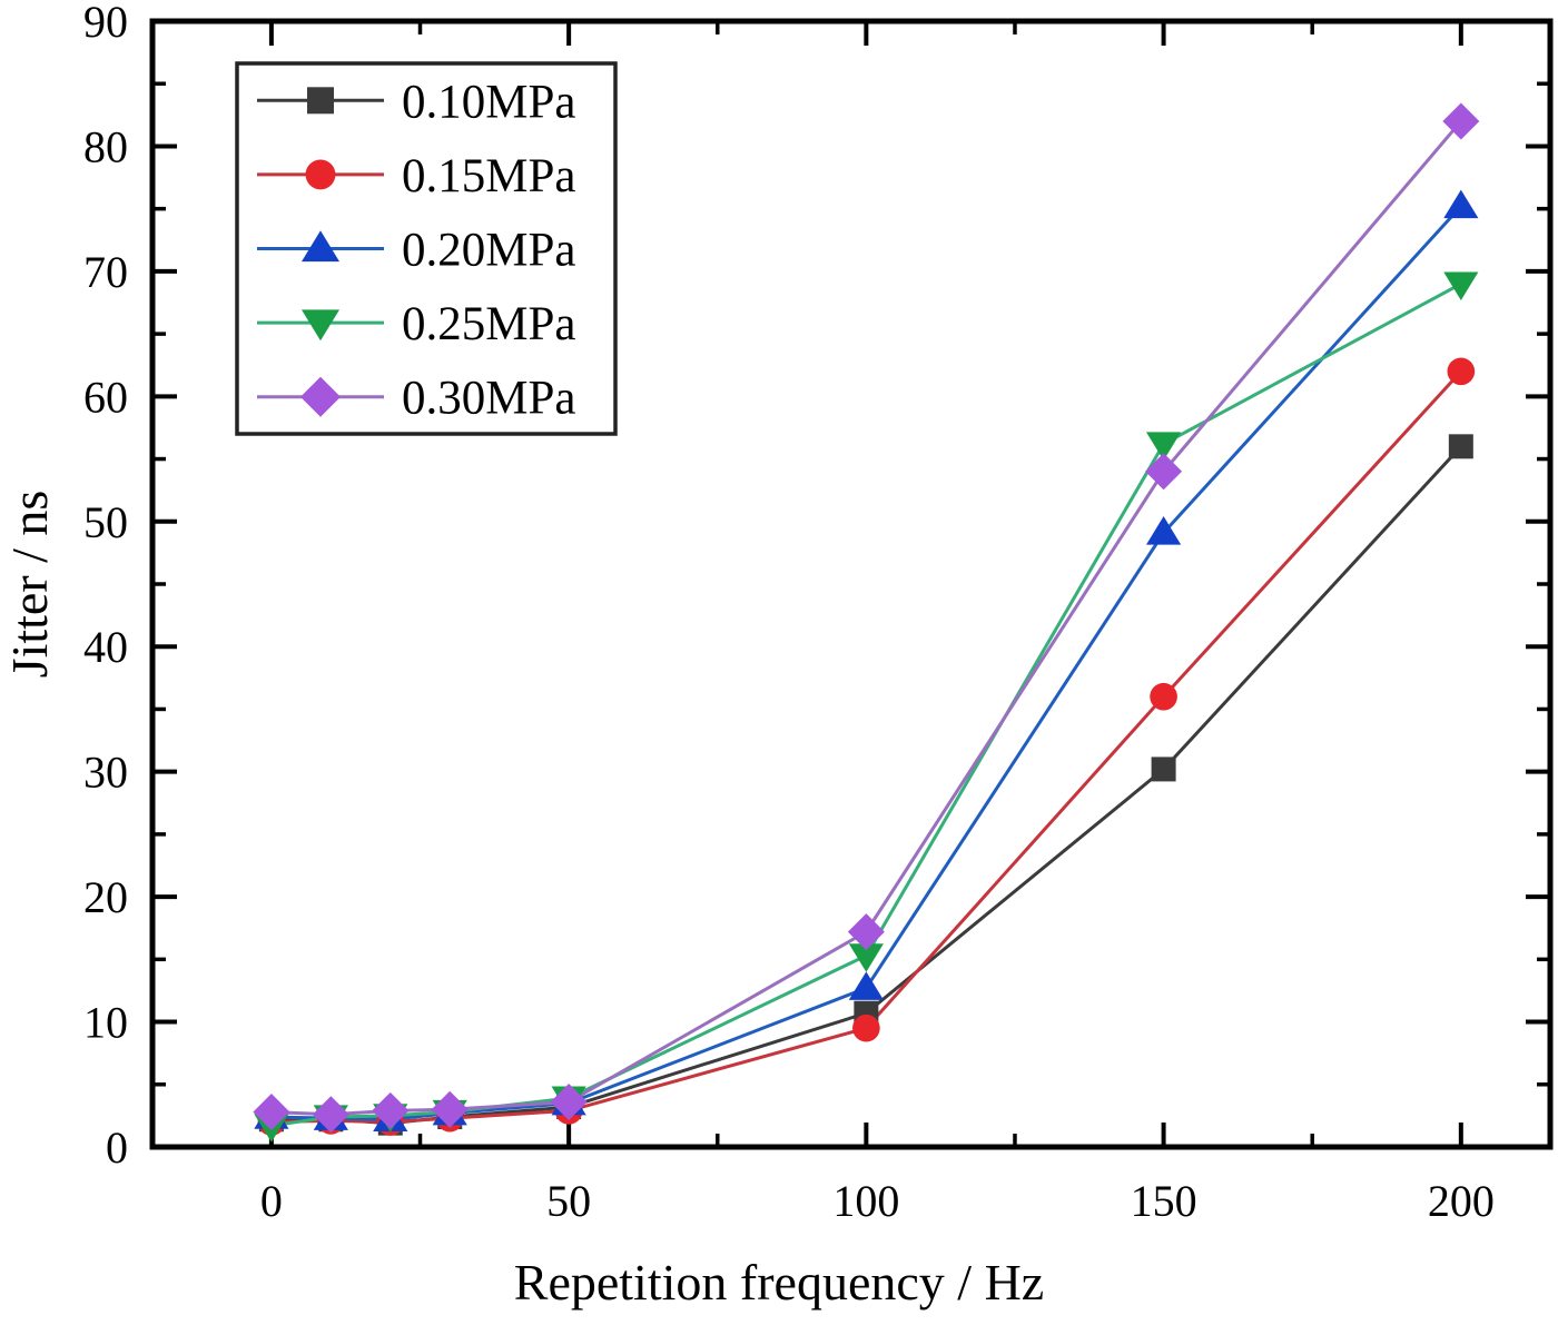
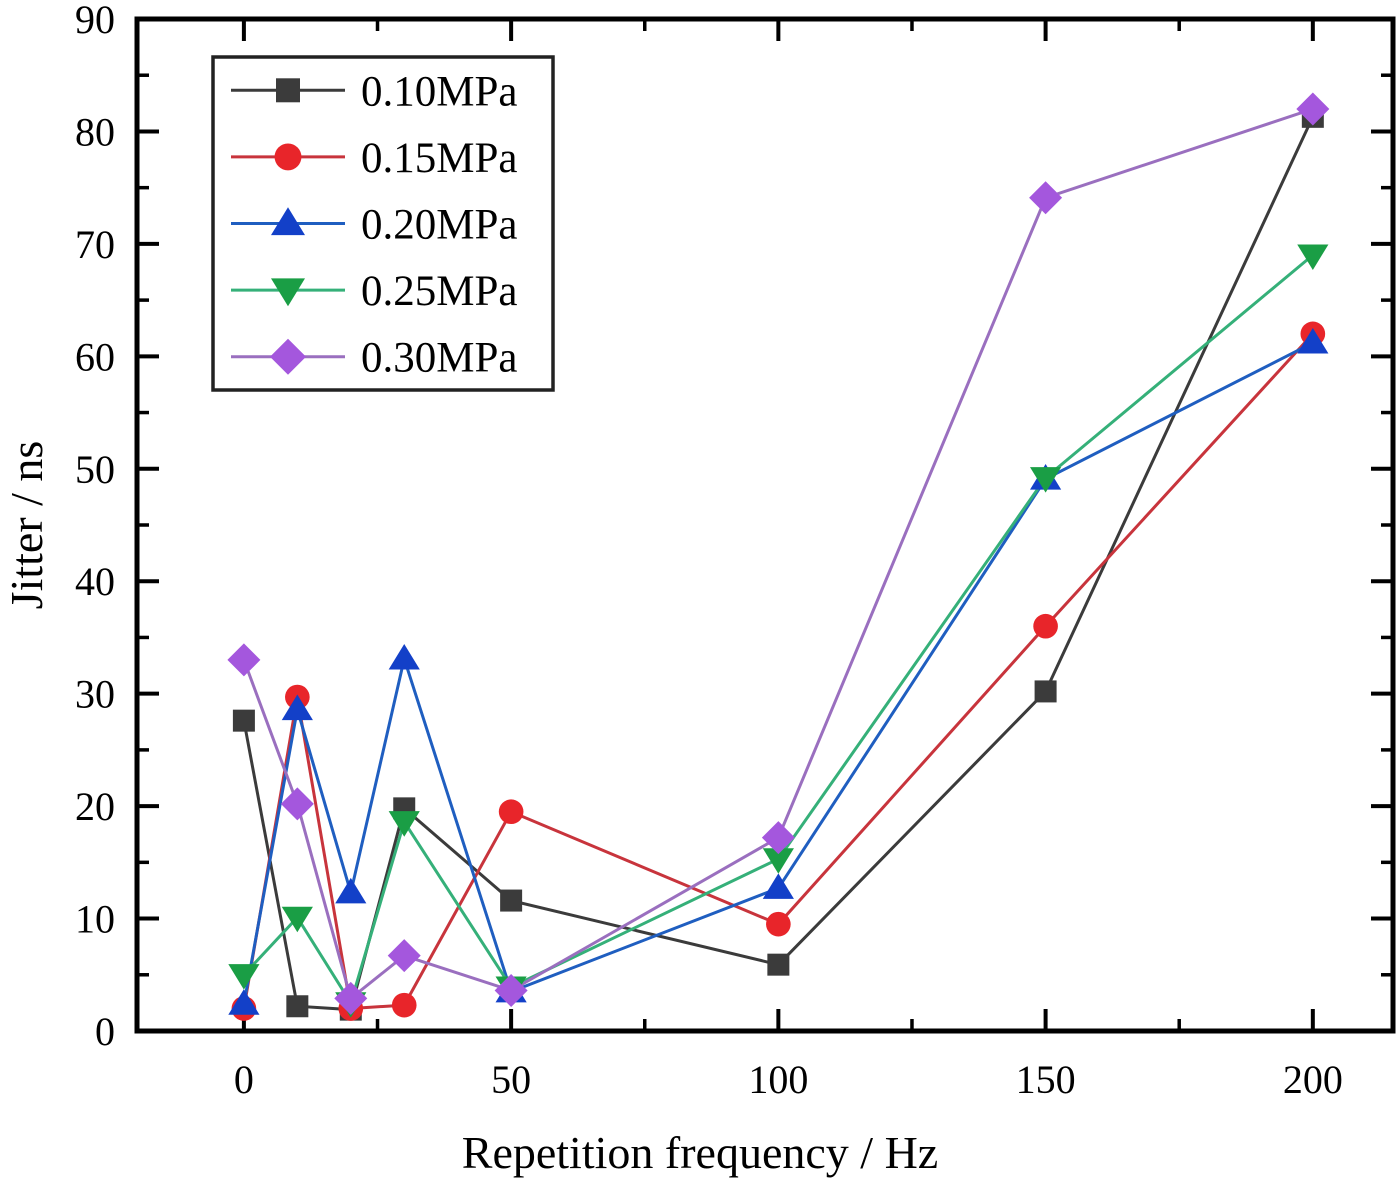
0.10MPa/0: 2.2 -> 27.6
0.25MPa/0: 1.7 -> 5.0
0.30MPa/0: 2.8 -> 33.0
0.15MPa/10: 2.1 -> 29.7
0.20MPa/10: 2.3 -> 28.6
0.25MPa/10: 2.4 -> 10.1
0.30MPa/10: 2.6 -> 20.2
0.20MPa/20: 2.2 -> 12.3
0.10MPa/30: 2.4 -> 19.8
0.20MPa/30: 2.7 -> 33.1
0.25MPa/30: 2.8 -> 18.6
0.30MPa/30: 3.0 -> 6.7
0.10MPa/50: 3.2 -> 11.6
0.15MPa/50: 2.9 -> 19.5
0.10MPa/100: 10.7 -> 5.9
0.25MPa/150: 56.2 -> 49.2
0.30MPa/150: 54.0 -> 74.1
0.10MPa/200: 56.0 -> 81.3
0.20MPa/200: 75.2 -> 61.2
